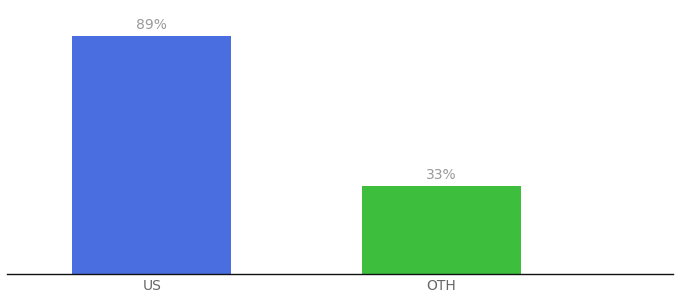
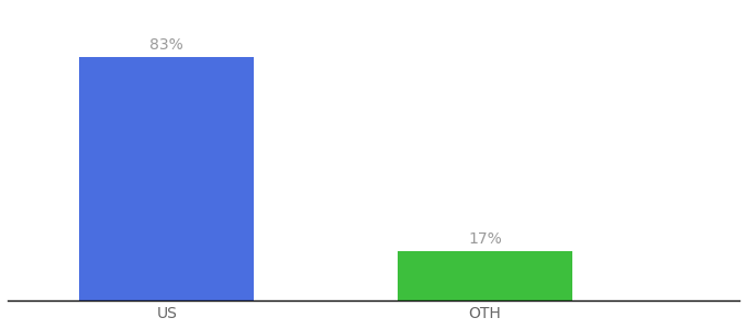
US: 89% -> 83%
OTH: 33% -> 17%
